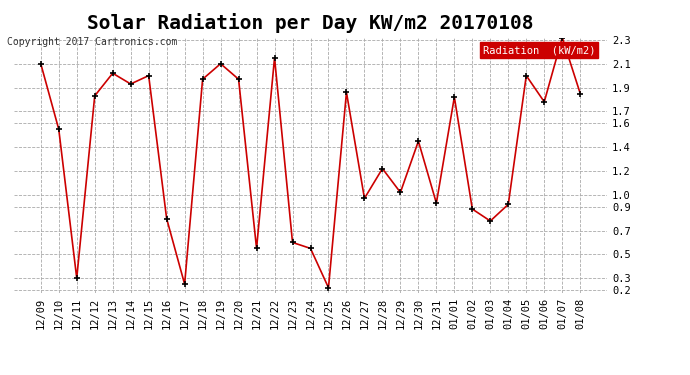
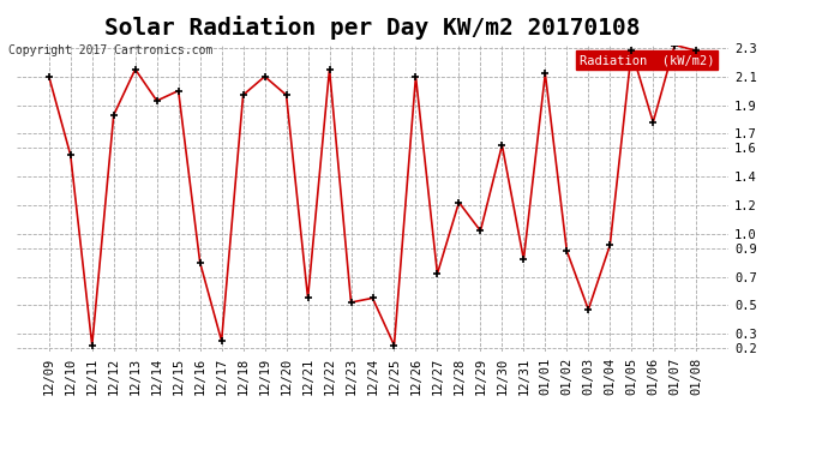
12/11: 0.30 -> 0.22
12/13: 2.02 -> 2.15
12/23: 0.60 -> 0.52
12/26: 1.86 -> 2.10
12/27: 0.97 -> 0.72
12/30: 1.45 -> 1.62
12/31: 0.93 -> 0.82
01/01: 1.82 -> 2.12
01/03: 0.78 -> 0.47
01/05: 2.00 -> 2.28
01/08: 1.85 -> 2.28
